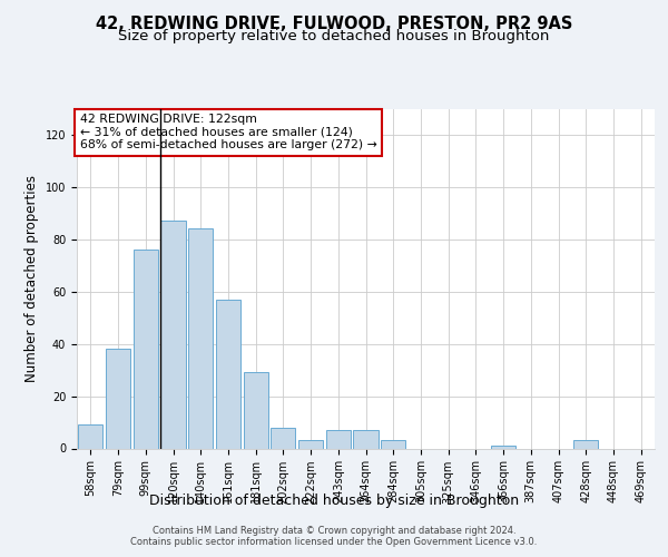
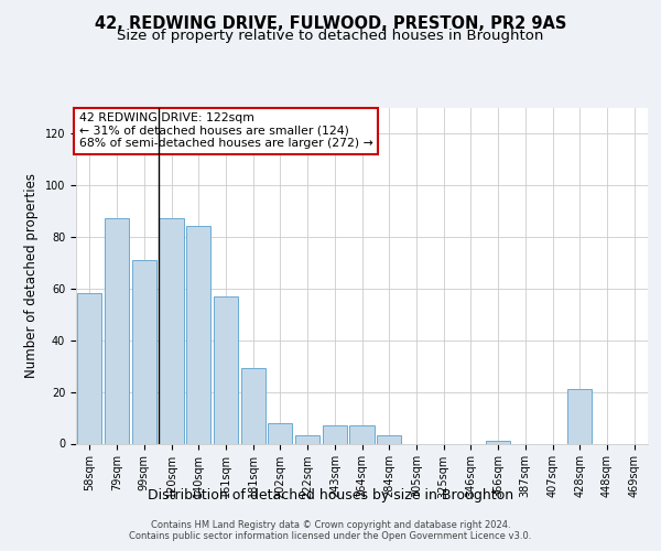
58sqm: 9 -> 58
79sqm: 38 -> 87
99sqm: 76 -> 71
428sqm: 3 -> 21
